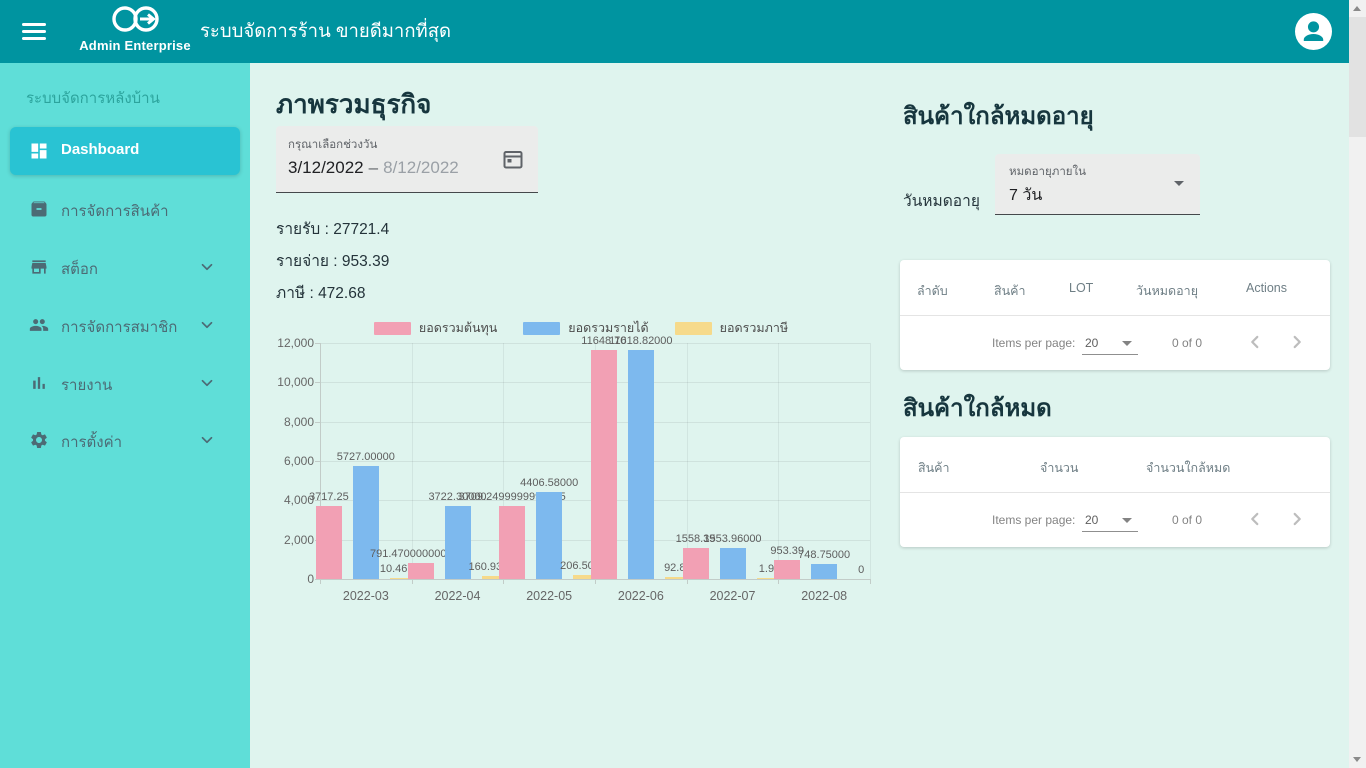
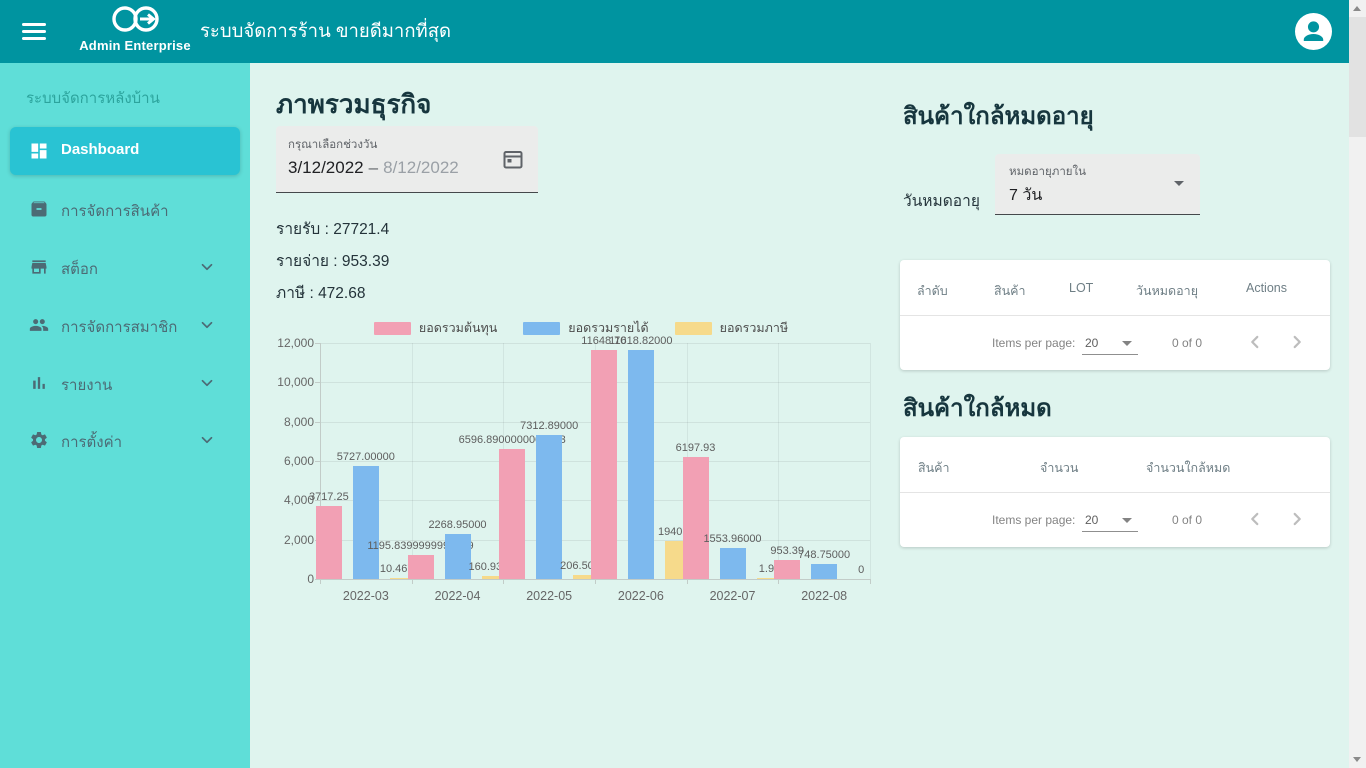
ยอดรวมต้นทุน/2022-04: 791.4700000000003 -> 1195.8399999999999
ยอดรวมรายได้/2022-04: 3722.30000 -> 2268.95000
ยอดรวมต้นทุน/2022-05: 3709.2499999999995 -> 6596.8900000000003
ยอดรวมรายได้/2022-05: 4406.58000 -> 7312.89000
ยอดรวมภาษี/2022-06: 92.82 -> 1940.06
ยอดรวมต้นทุน/2022-07: 1558.39 -> 6197.93
